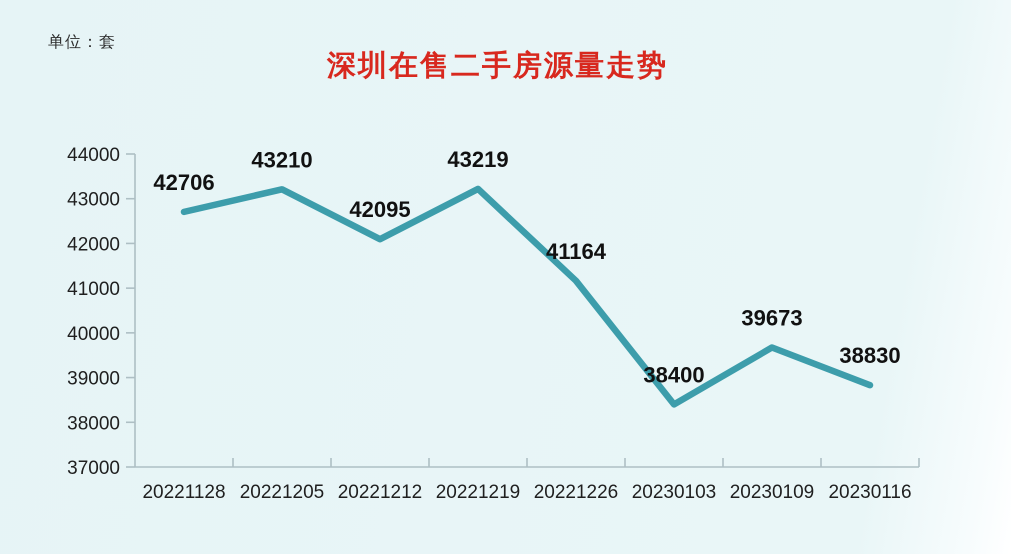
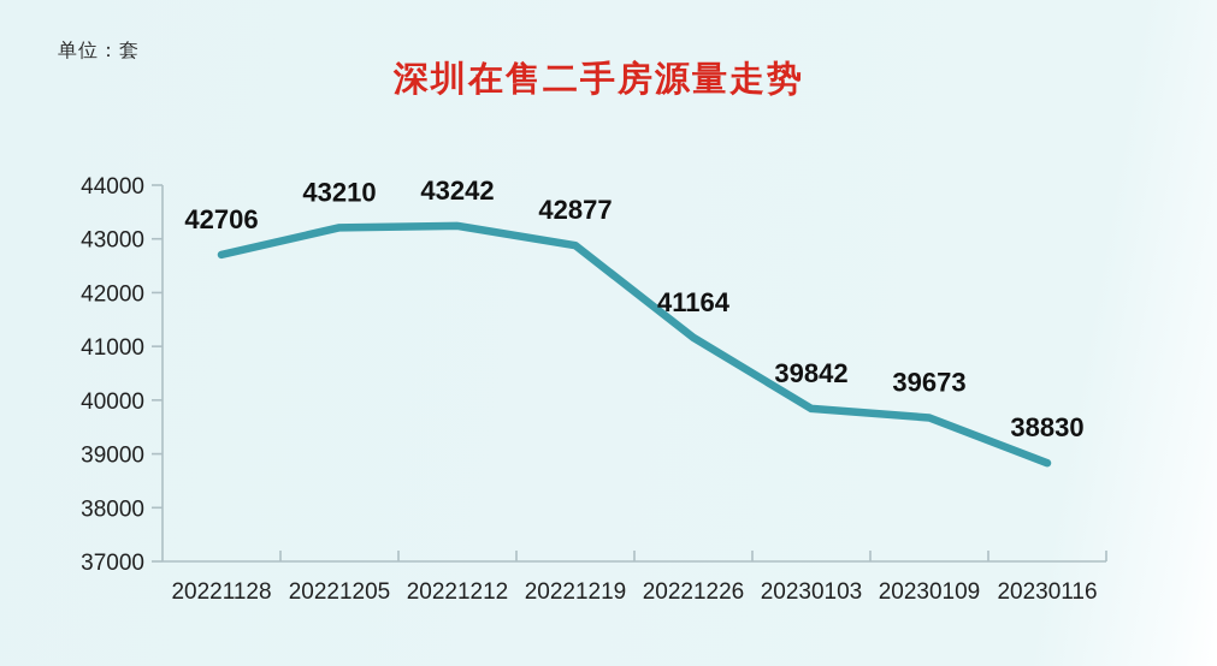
20221212: 42095 -> 43242
20221219: 43219 -> 42877
20230103: 38400 -> 39842
